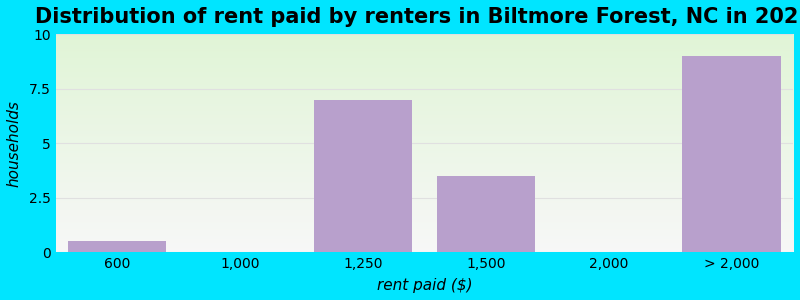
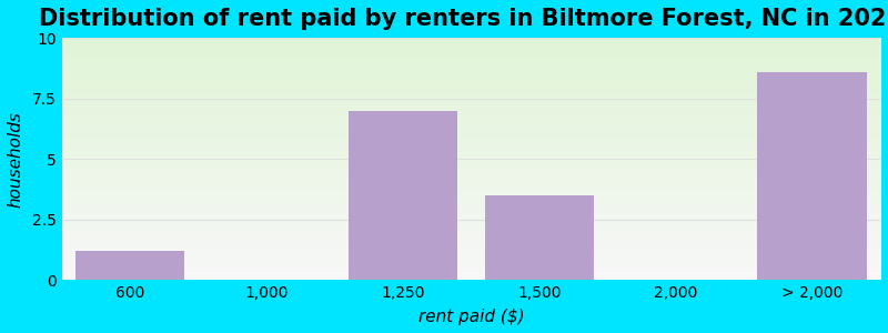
600: 0.5 -> 1.2
> 2,000: 9.0 -> 8.6
